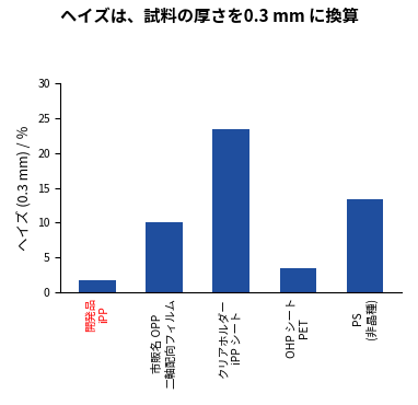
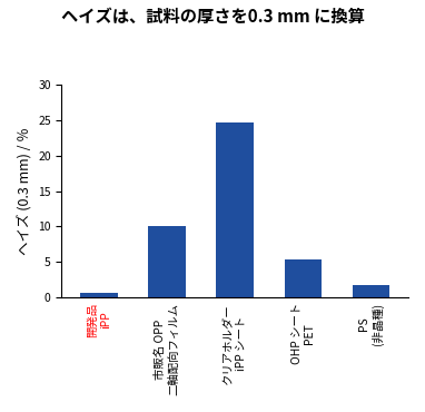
開発品 iPP: 1.8 -> 0.6
クリアホルダー iPP シート: 23.4 -> 24.6
OHP シート PET: 3.4 -> 5.4
PS (非晶種): 13.4 -> 1.7
